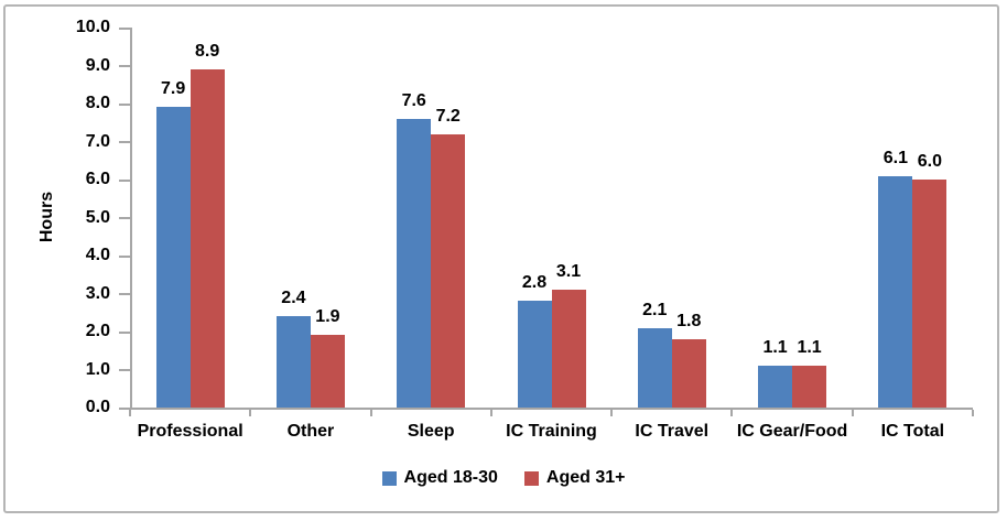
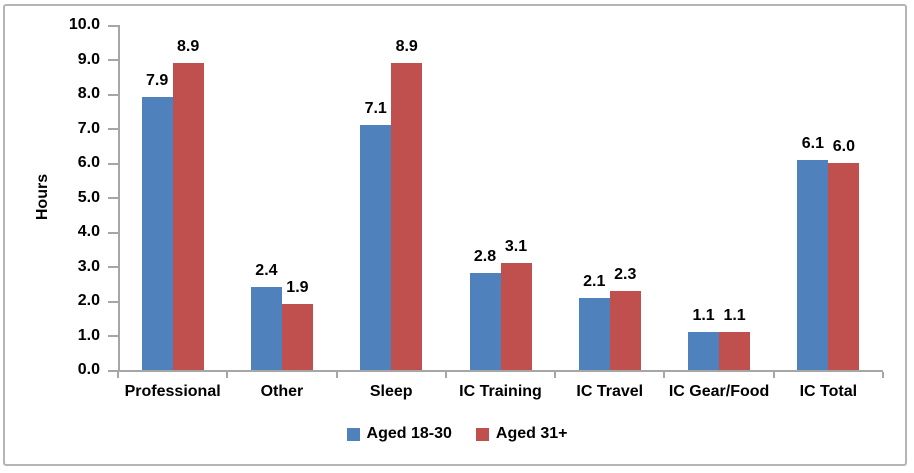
Aged 18-30/Sleep: 7.6 -> 7.1
Aged 31+/Sleep: 7.2 -> 8.9
Aged 31+/IC Travel: 1.8 -> 2.3
